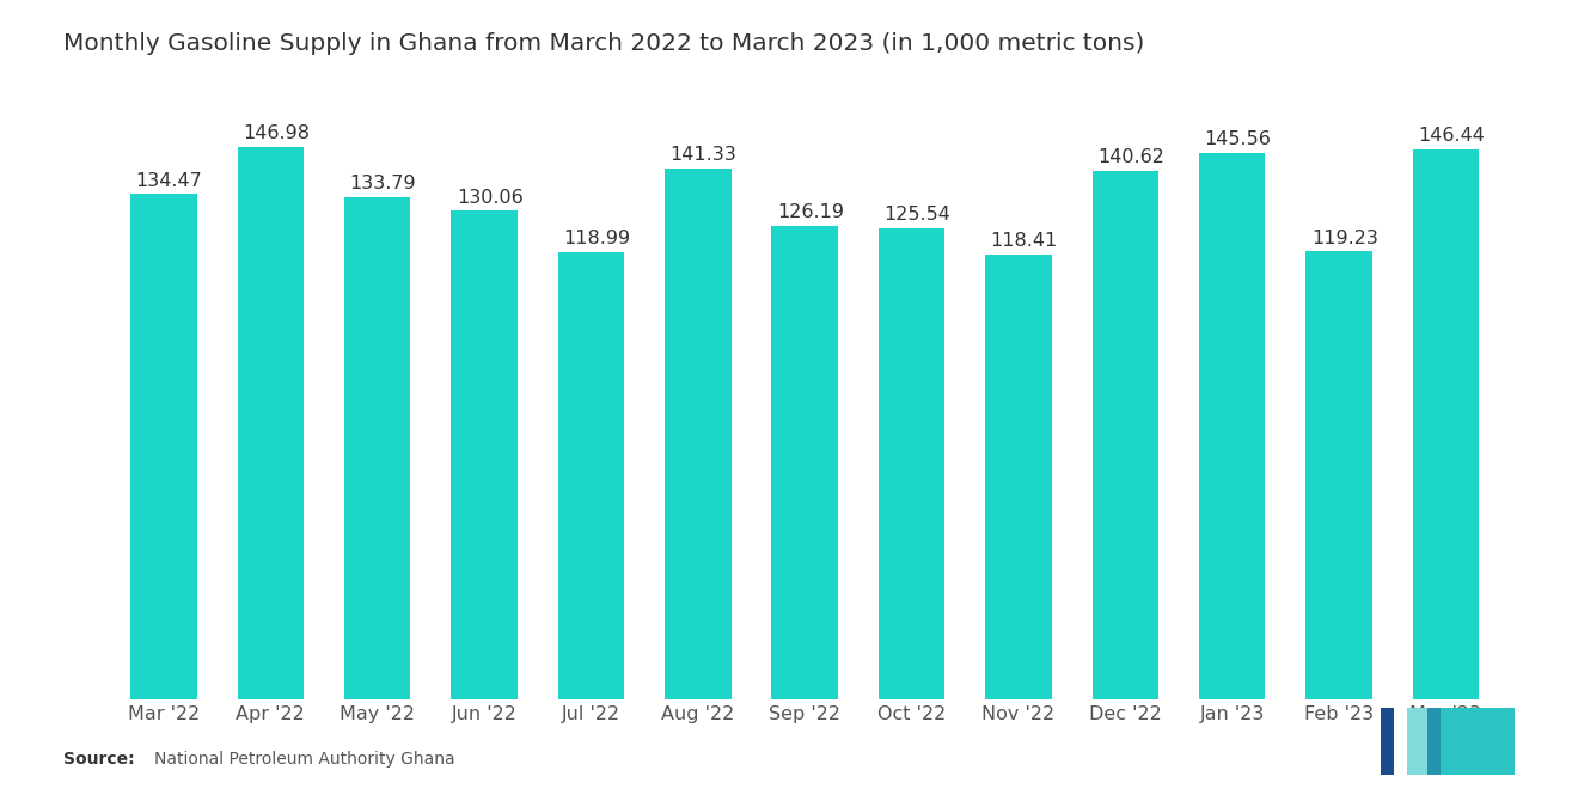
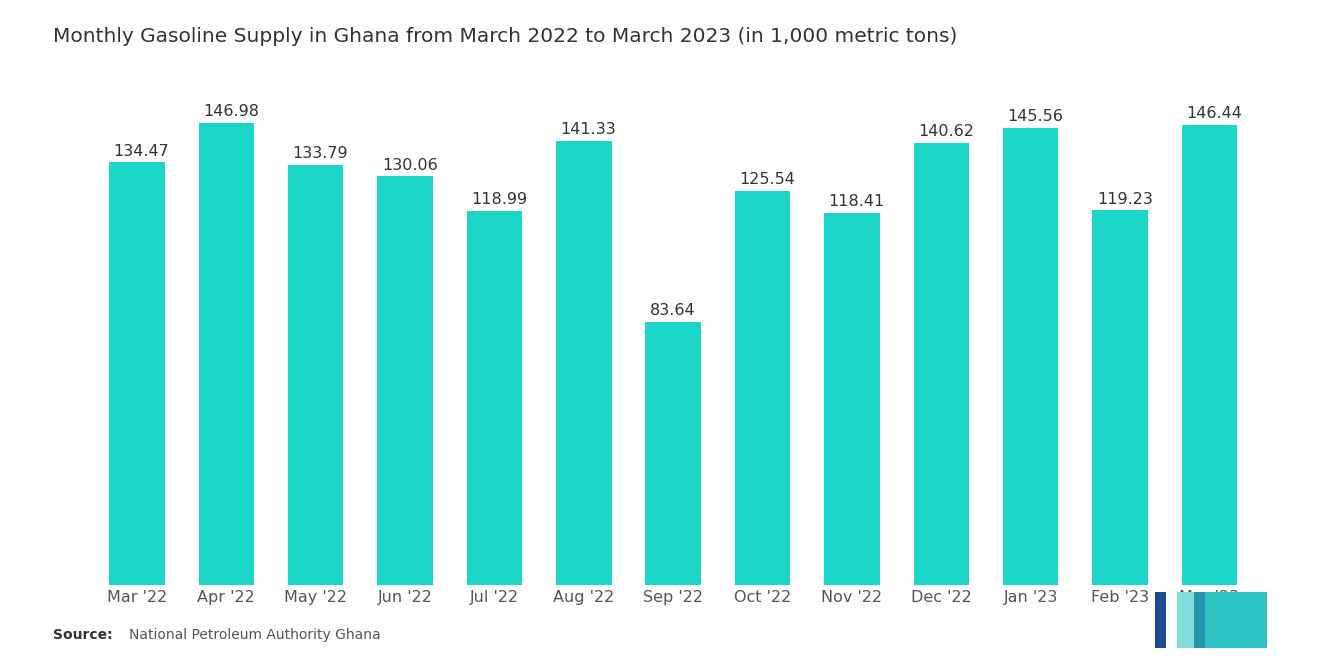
Sep '22: 126.19 -> 83.64
